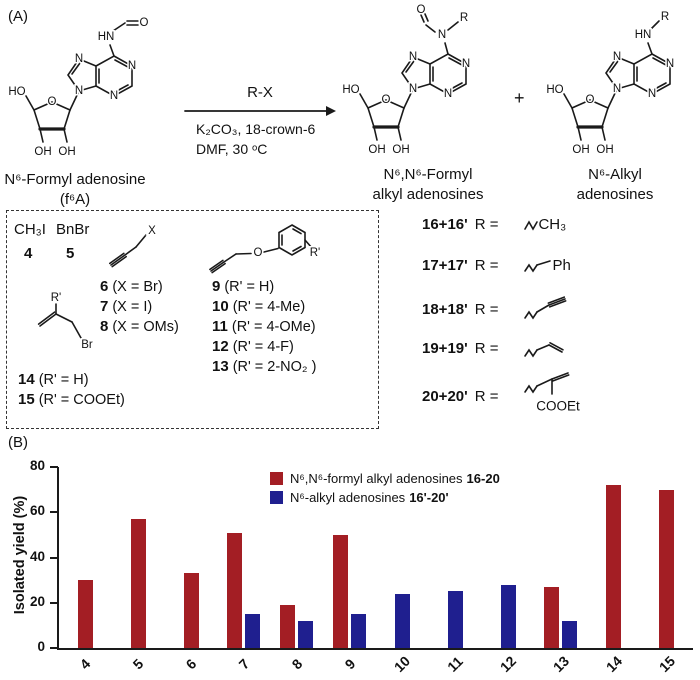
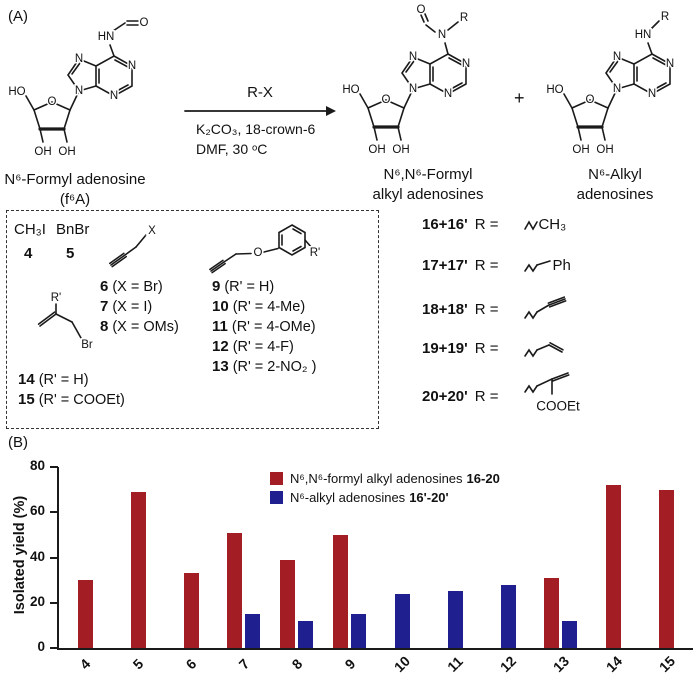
N⁶,N⁶-formyl alkyl adenosines/5: 57 -> 69
N⁶,N⁶-formyl alkyl adenosines/8: 19 -> 39
N⁶,N⁶-formyl alkyl adenosines/13: 27 -> 31
